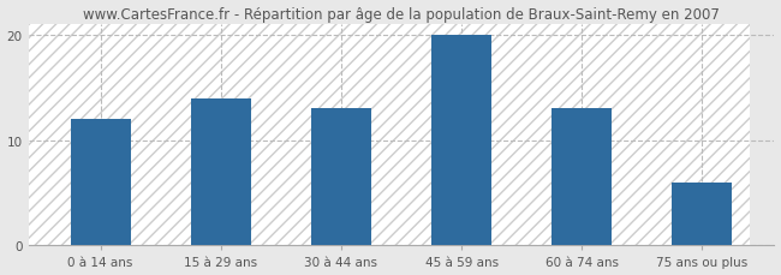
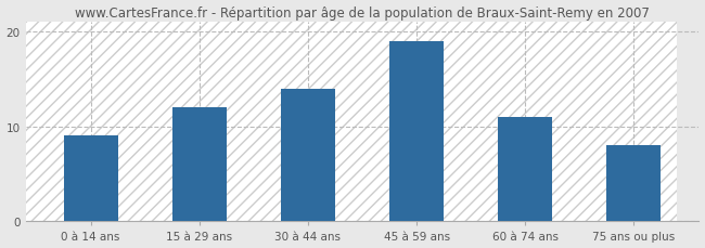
0 à 14 ans: 12 -> 9
15 à 29 ans: 14 -> 12
30 à 44 ans: 13 -> 14
45 à 59 ans: 20 -> 19
60 à 74 ans: 13 -> 11
75 ans ou plus: 6 -> 8
